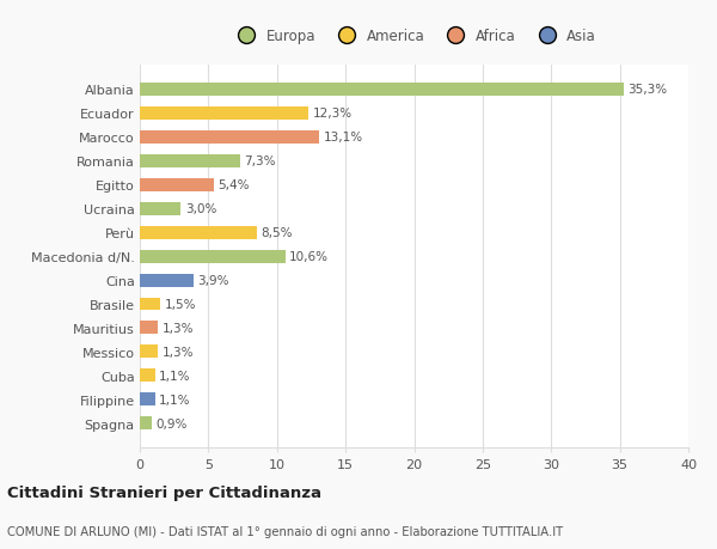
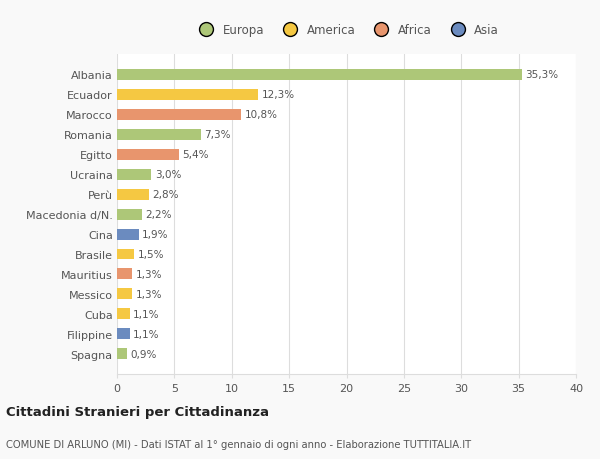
Marocco: 13,1% -> 10,8%
Perù: 8,5% -> 2,8%
Macedonia d/N.: 10,6% -> 2,2%
Cina: 3,9% -> 1,9%
